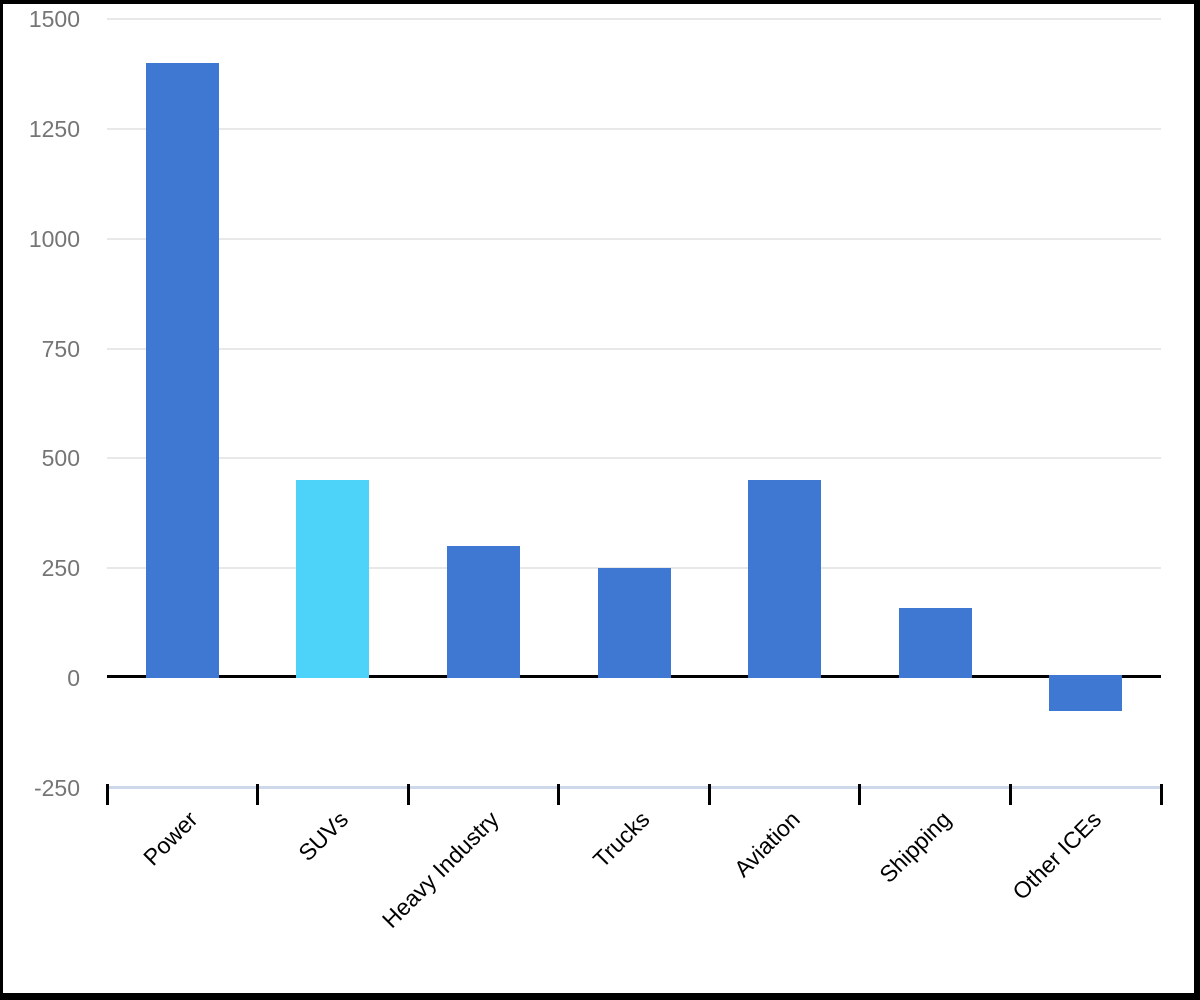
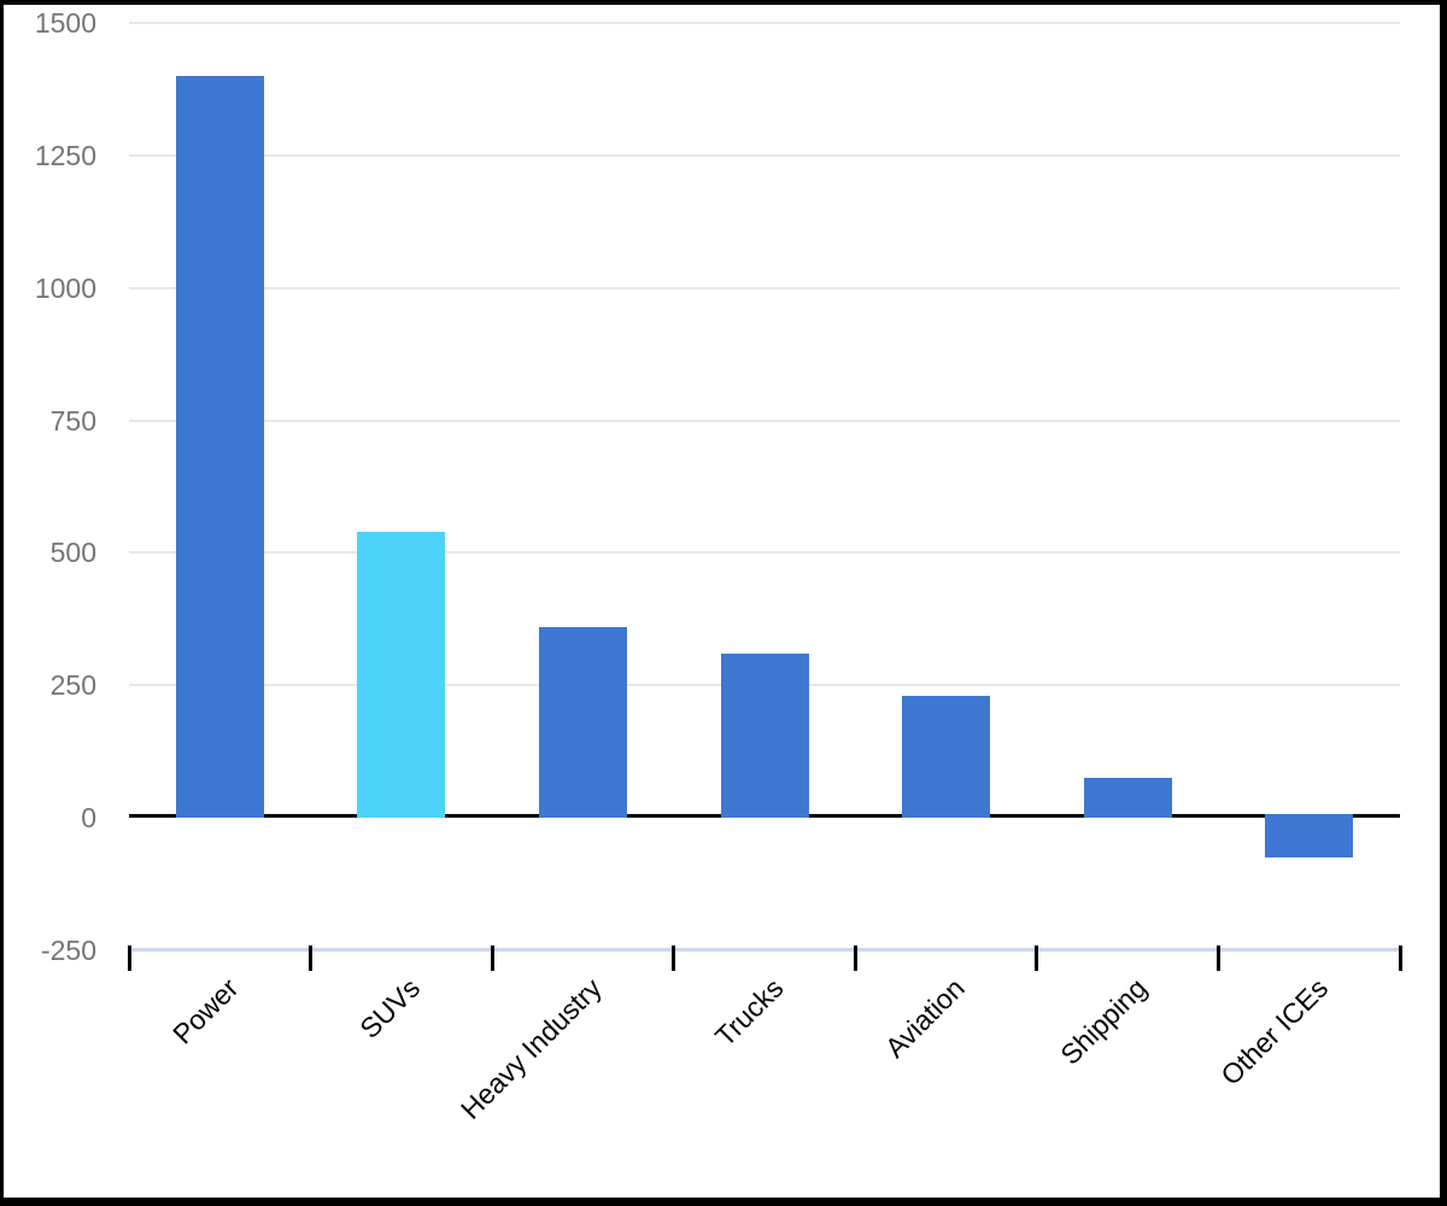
SUVs: 450 -> 540
Heavy Industry: 300 -> 360
Trucks: 250 -> 310
Aviation: 450 -> 230
Shipping: 160 -> 80
